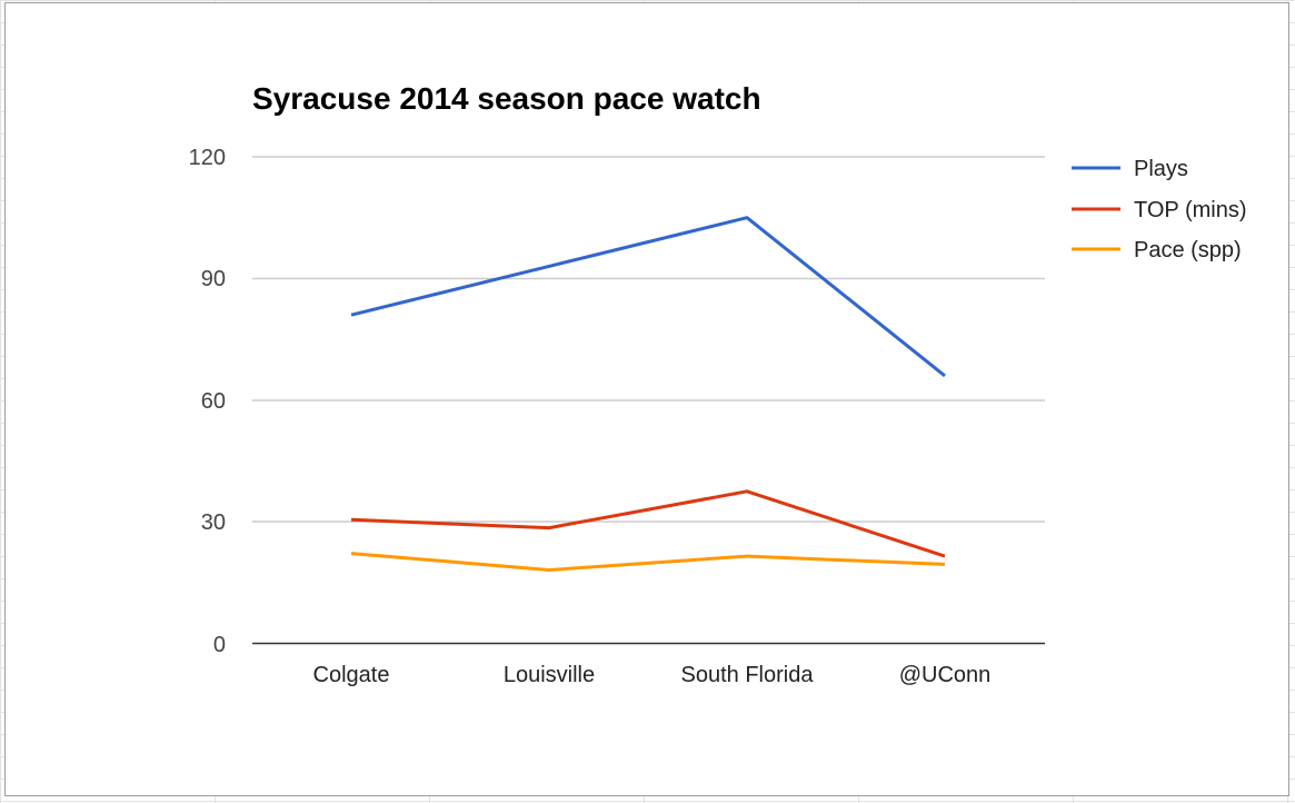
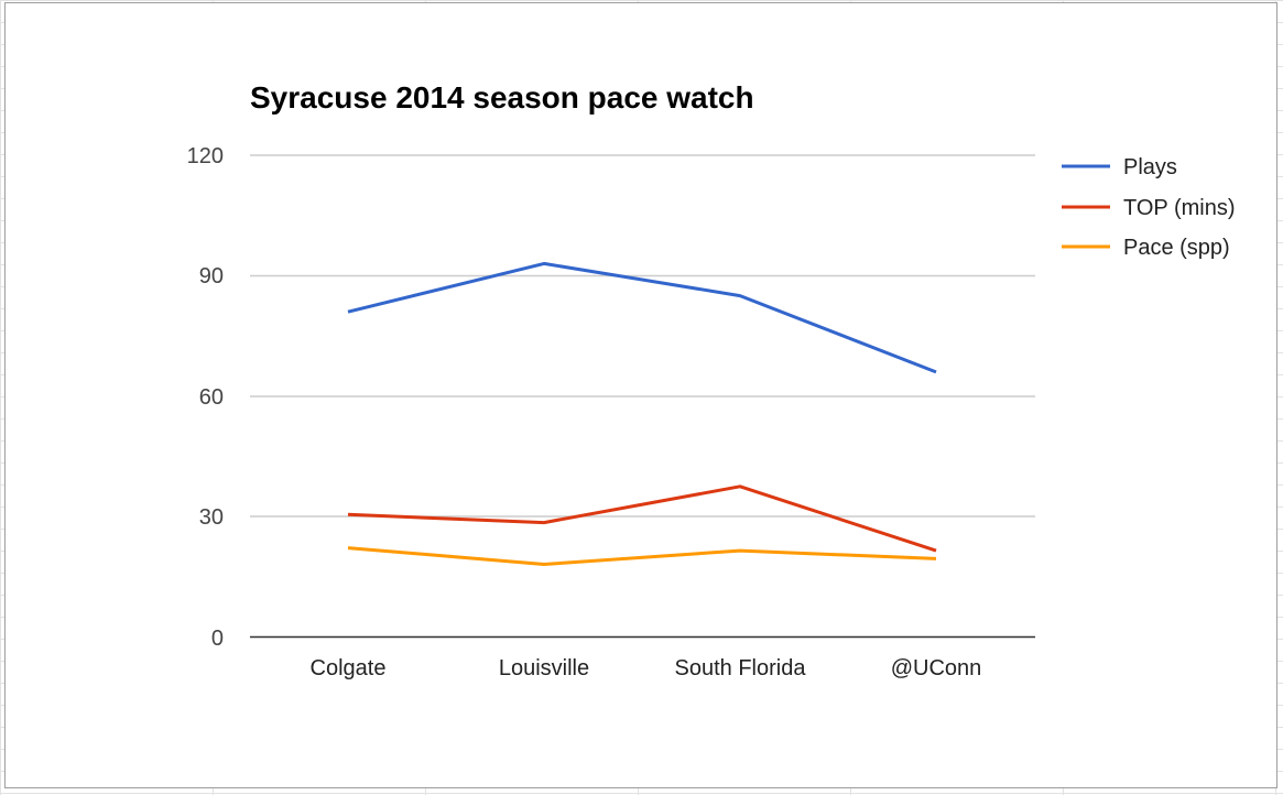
Plays/South Florida: 105 -> 85
